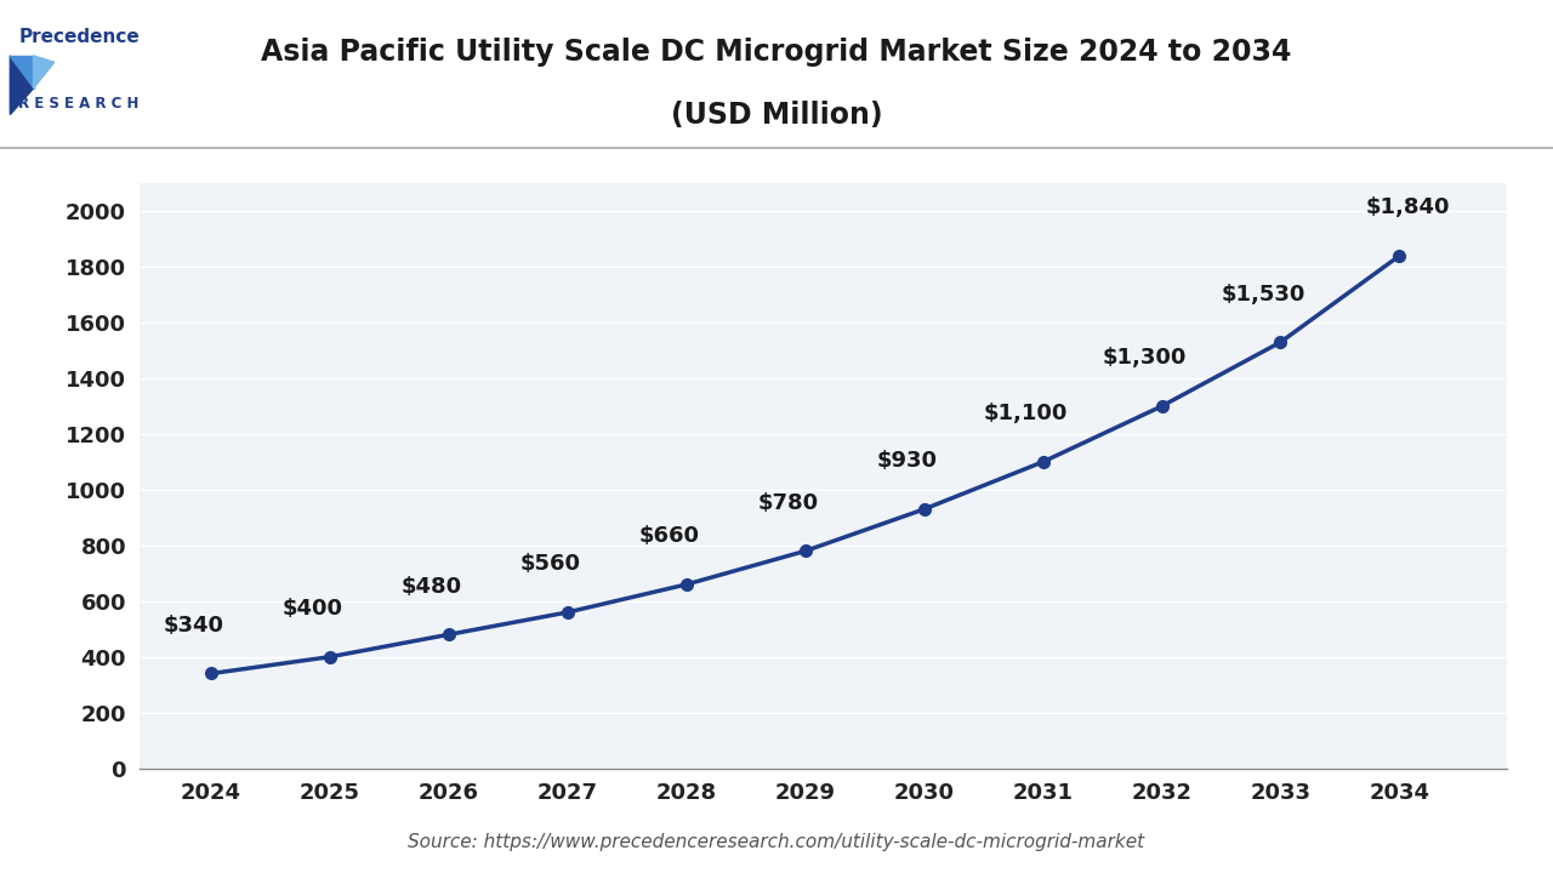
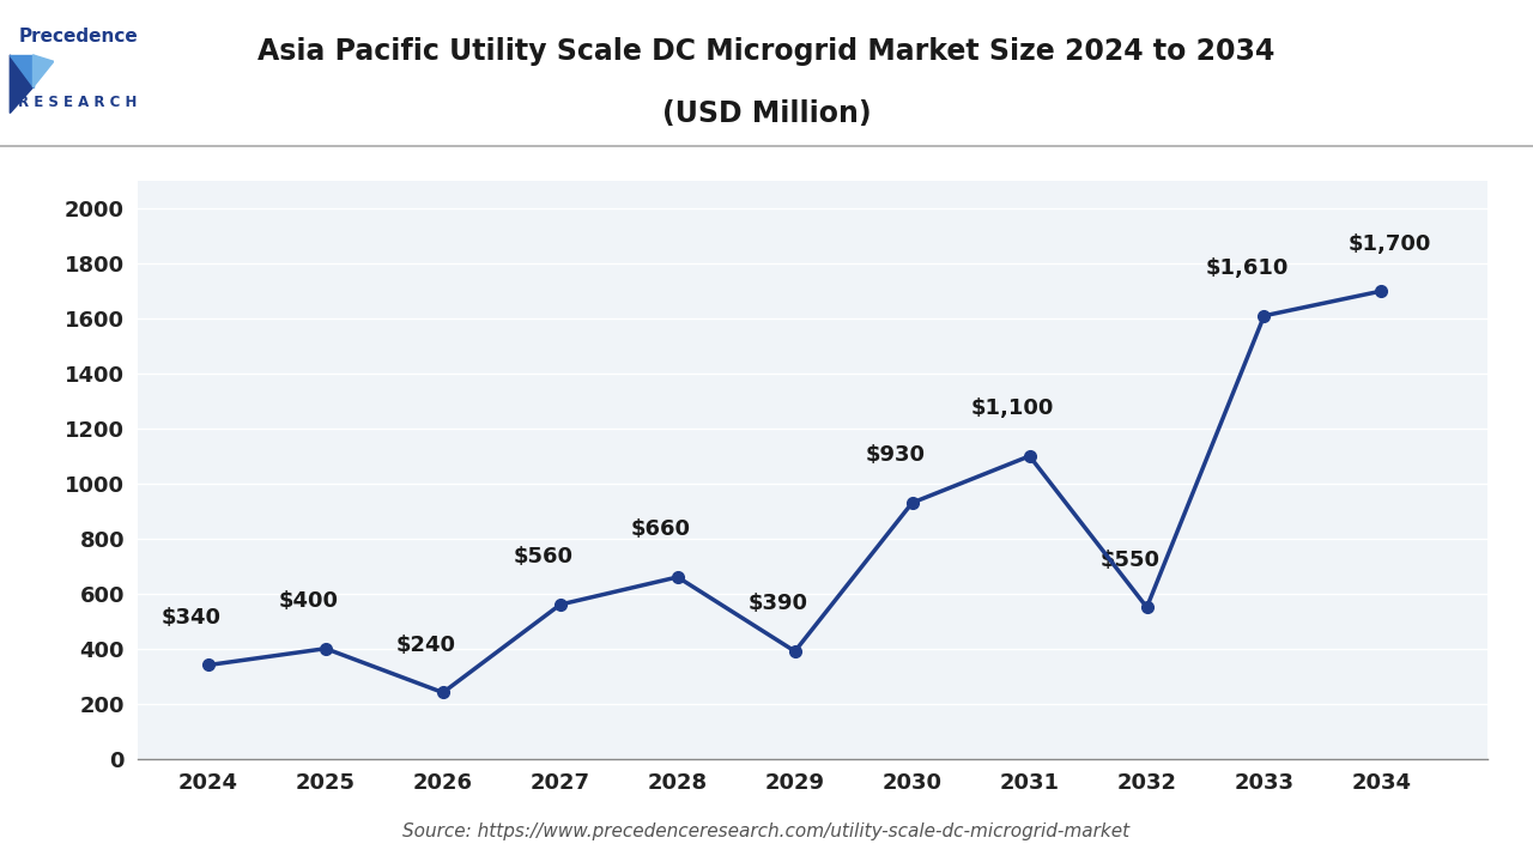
2026: $480 -> $240
2029: $780 -> $390
2032: $1,300 -> $550
2033: $1,530 -> $1,610
2034: $1,840 -> $1,700
